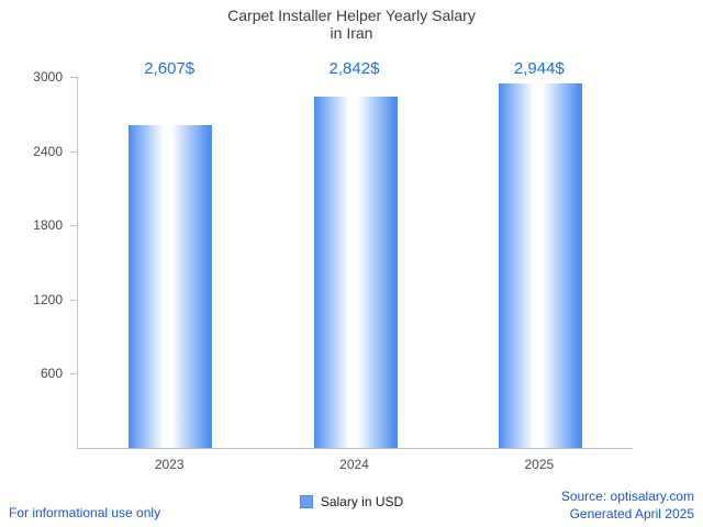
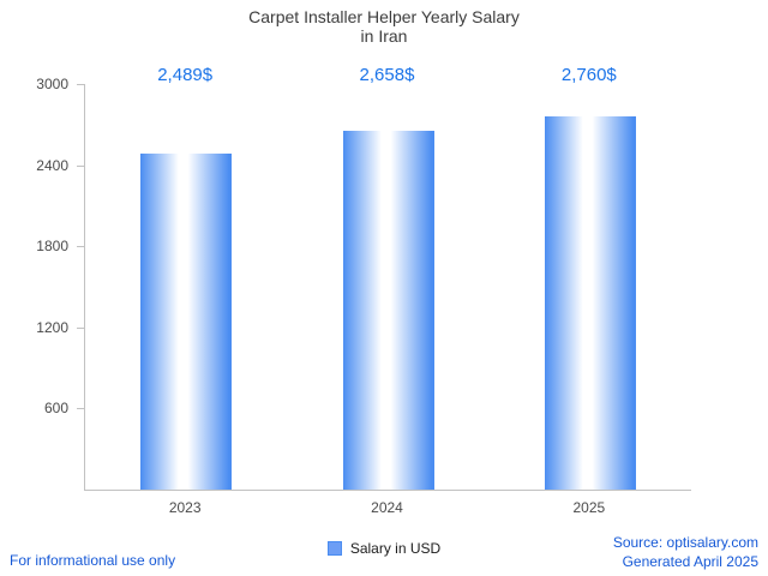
2023: 2,607 -> 2,489
2024: 2,842 -> 2,658
2025: 2,944 -> 2,760
